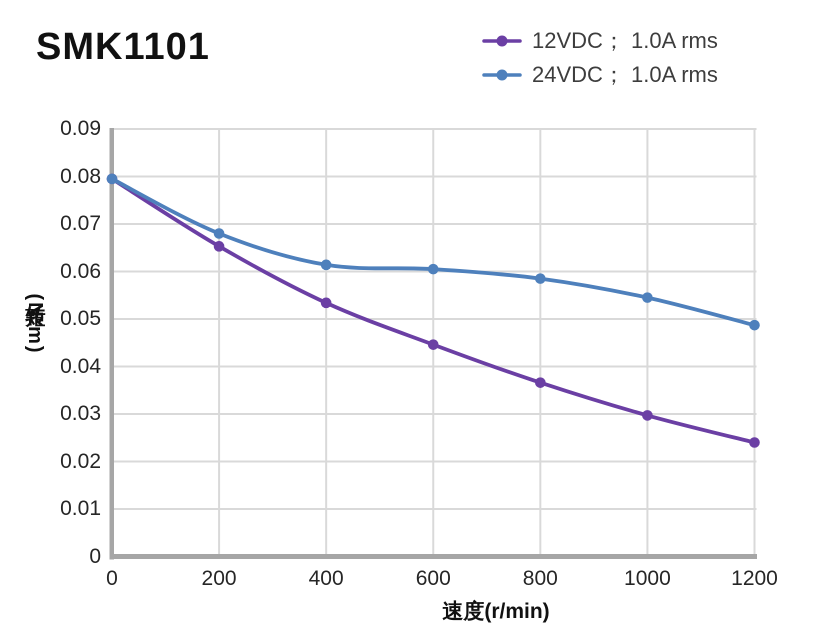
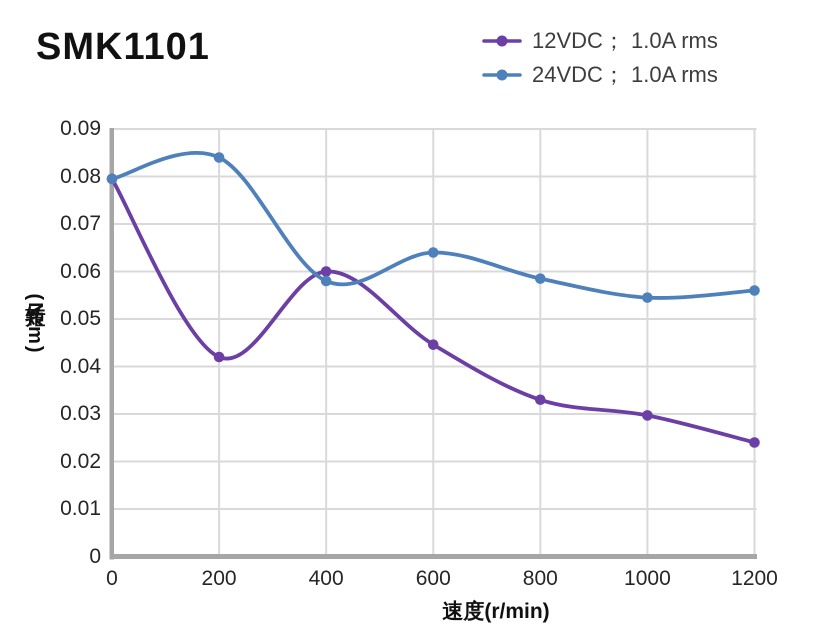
12VDC； 1.0A rms/200: 0.065 -> 0.042
24VDC； 1.0A rms/200: 0.068 -> 0.084
12VDC； 1.0A rms/400: 0.053 -> 0.060
24VDC； 1.0A rms/400: 0.061 -> 0.058
24VDC； 1.0A rms/600: 0.060 -> 0.064
12VDC； 1.0A rms/800: 0.037 -> 0.033
24VDC； 1.0A rms/1200: 0.049 -> 0.056
